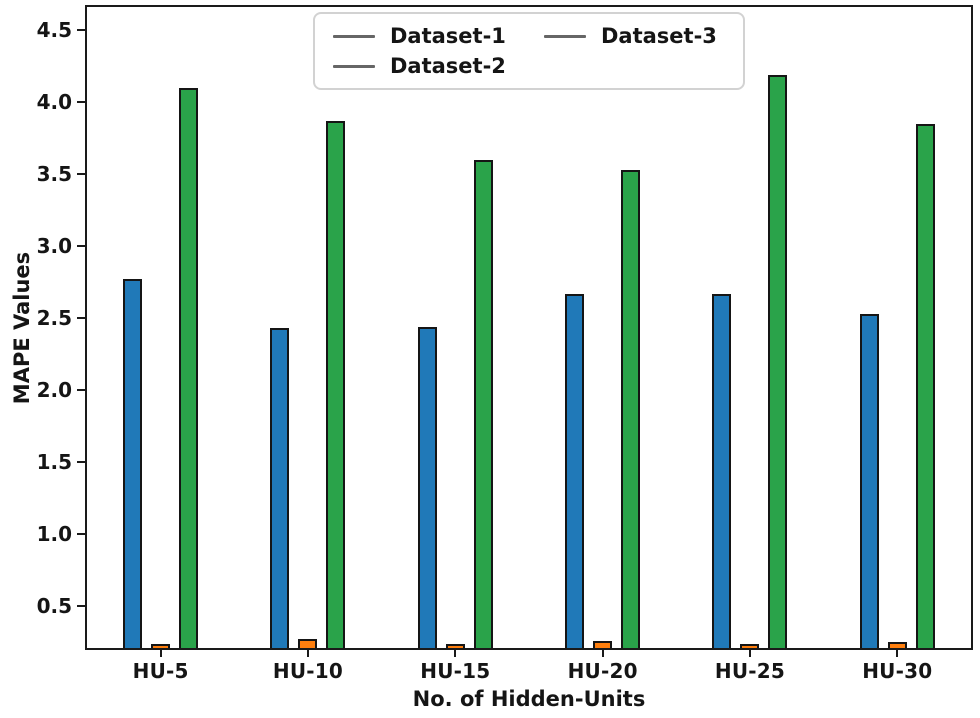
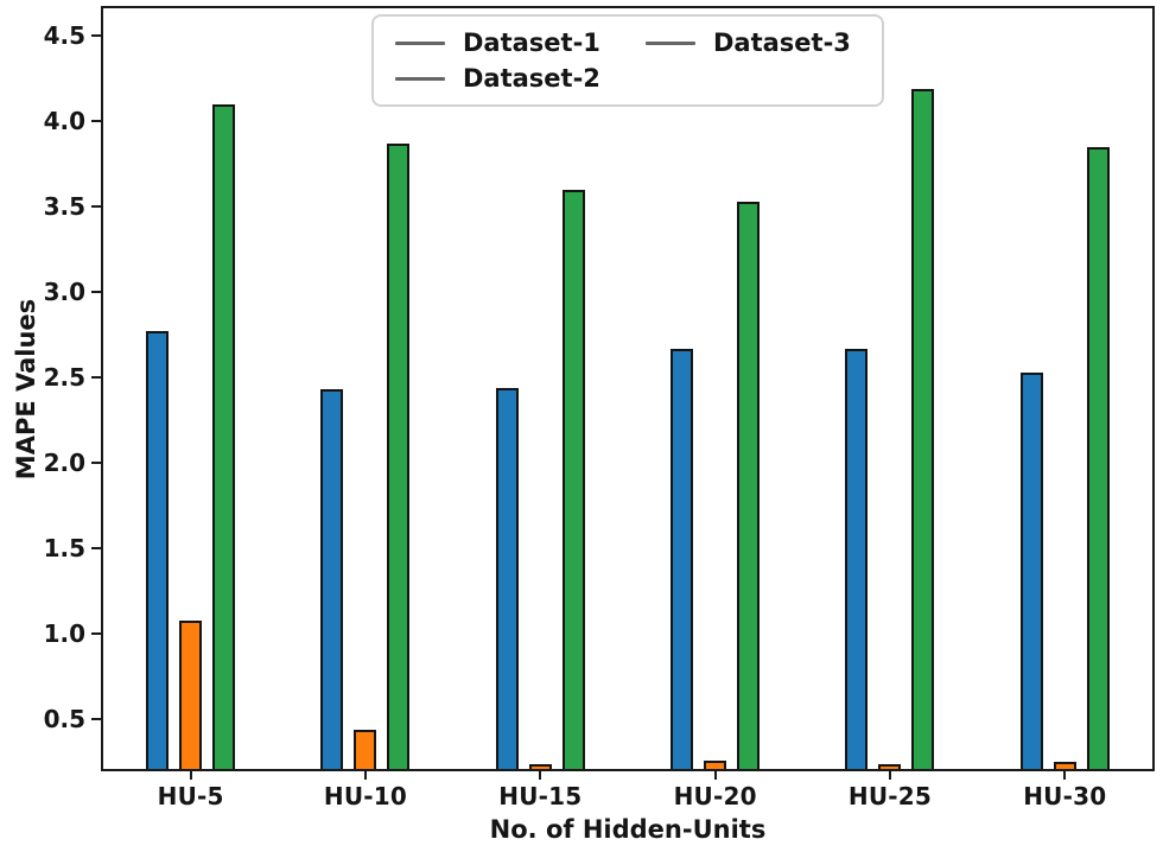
Dataset-2/HU-5: 0.24 -> 1.08
Dataset-2/HU-10: 0.27 -> 0.44
